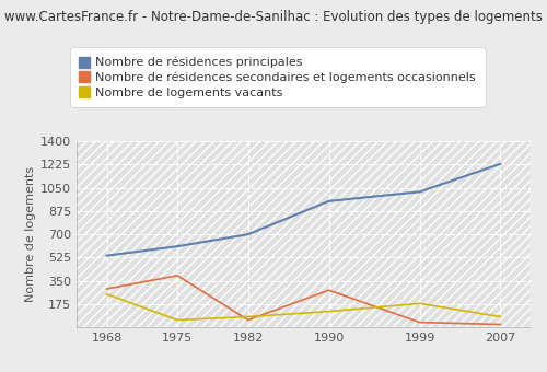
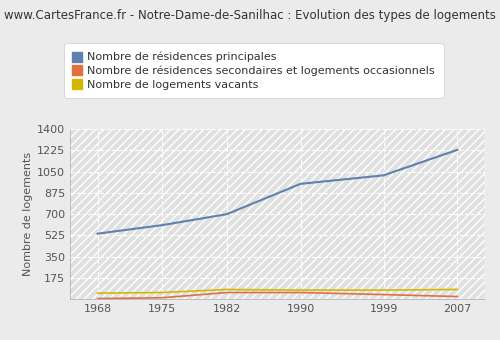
Nombre de résidences secondaires et logements occasionnels/1968: 290 -> 0
Nombre de logements vacants/1968: 250 -> 50
Nombre de résidences secondaires et logements occasionnels/1975: 390 -> 10
Nombre de résidences secondaires et logements occasionnels/1990: 280 -> 60
Nombre de logements vacants/1990: 120 -> 80
Nombre de logements vacants/1999: 180 -> 80
